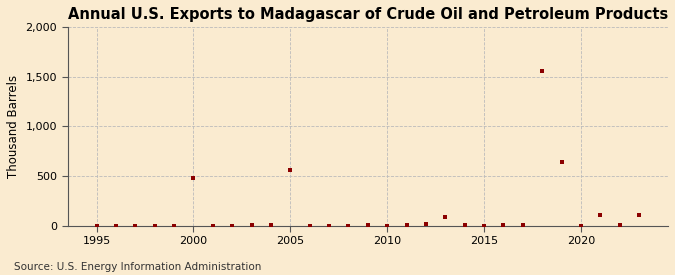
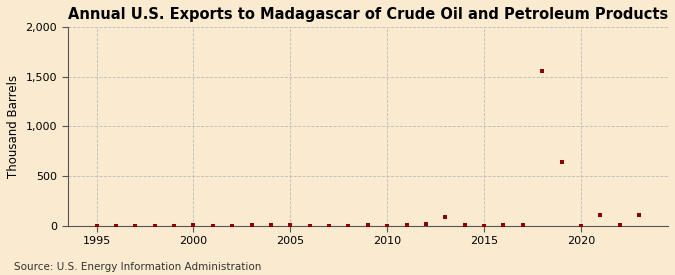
2000: 480 -> 0
2005: 560 -> 0
